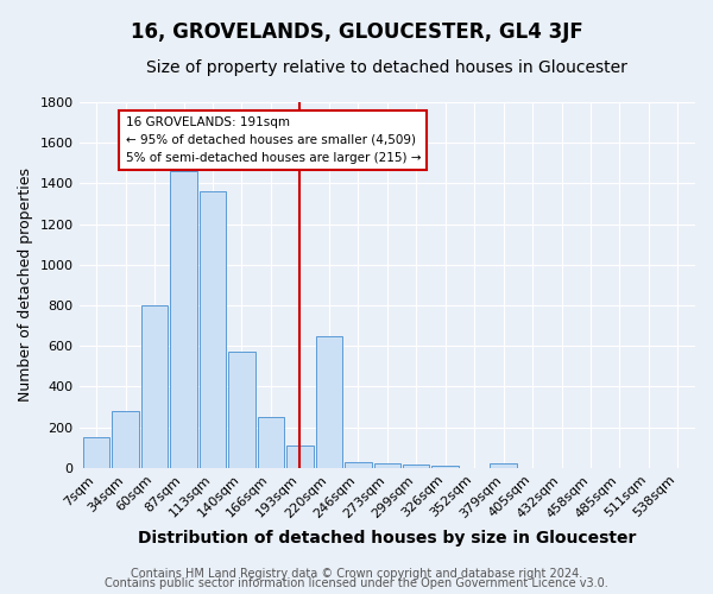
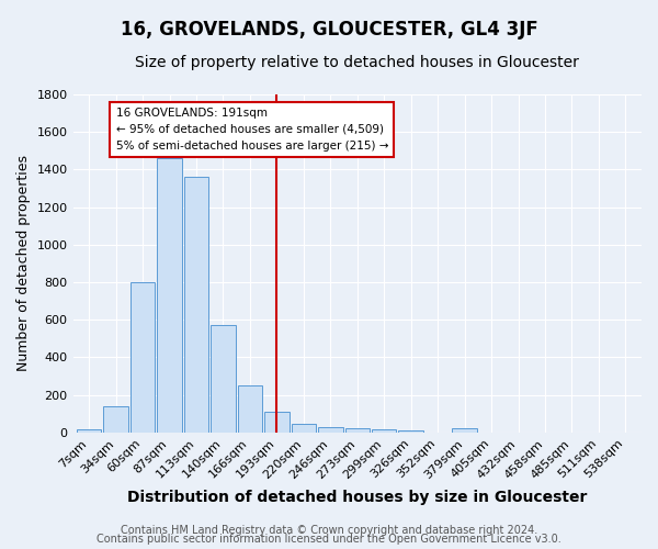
7sqm: 150 -> 20
34sqm: 280 -> 140
220sqm: 650 -> 40
